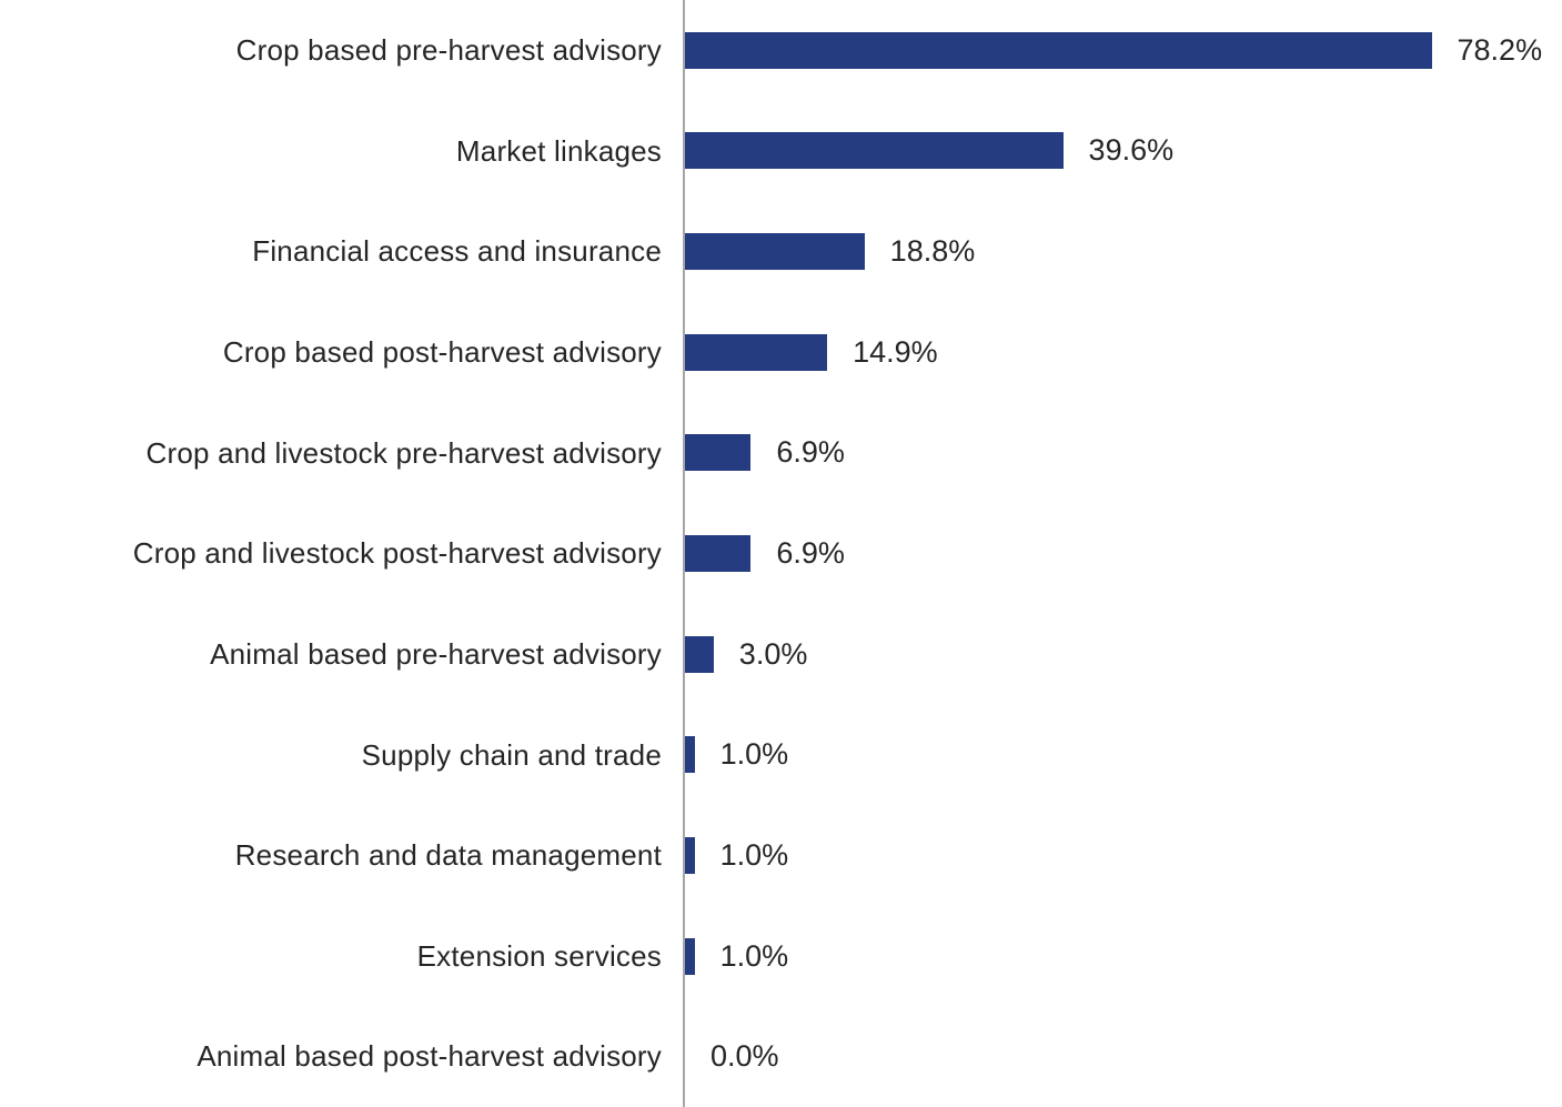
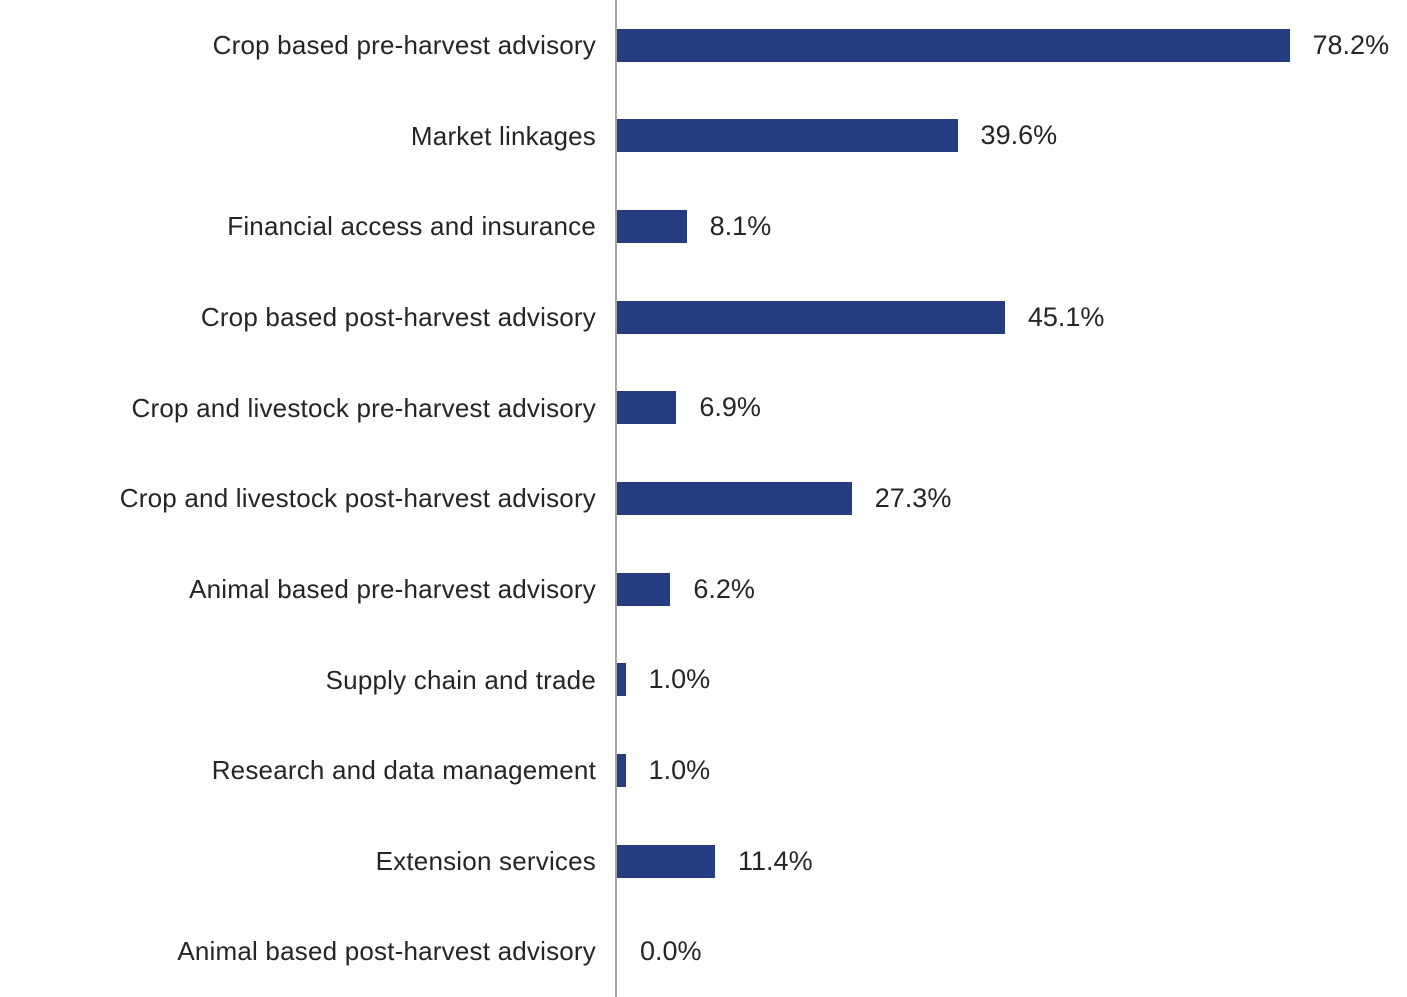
Financial access and insurance: 18.8% -> 8.1%
Crop based post-harvest advisory: 14.9% -> 45.1%
Crop and livestock post-harvest advisory: 6.9% -> 27.3%
Animal based pre-harvest advisory: 3.0% -> 6.2%
Extension services: 1.0% -> 11.4%
